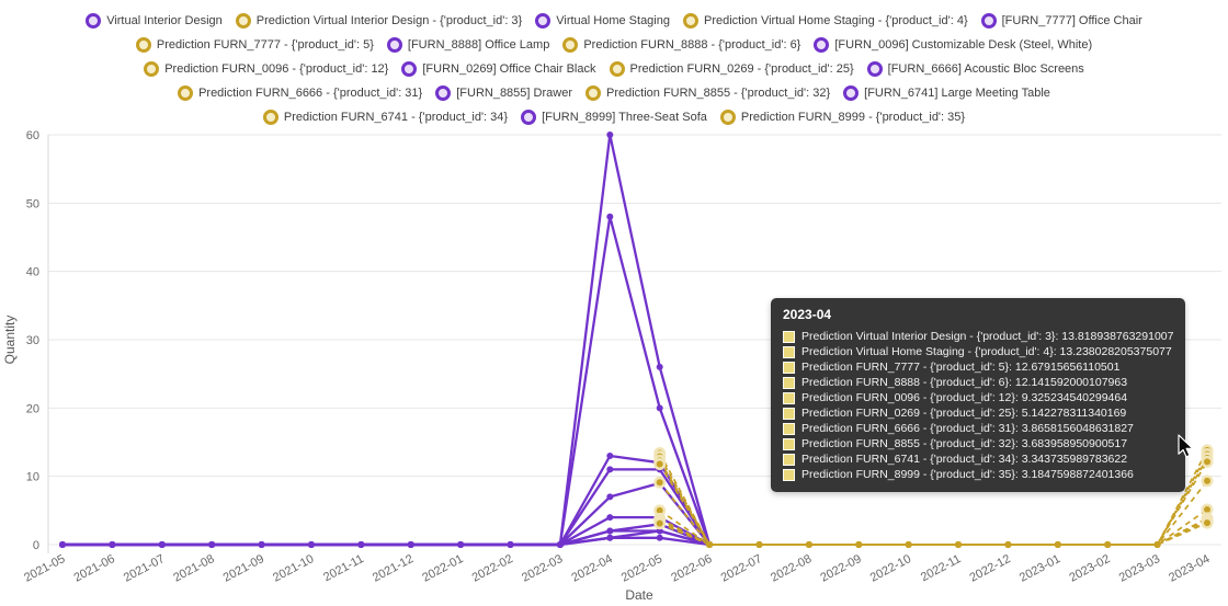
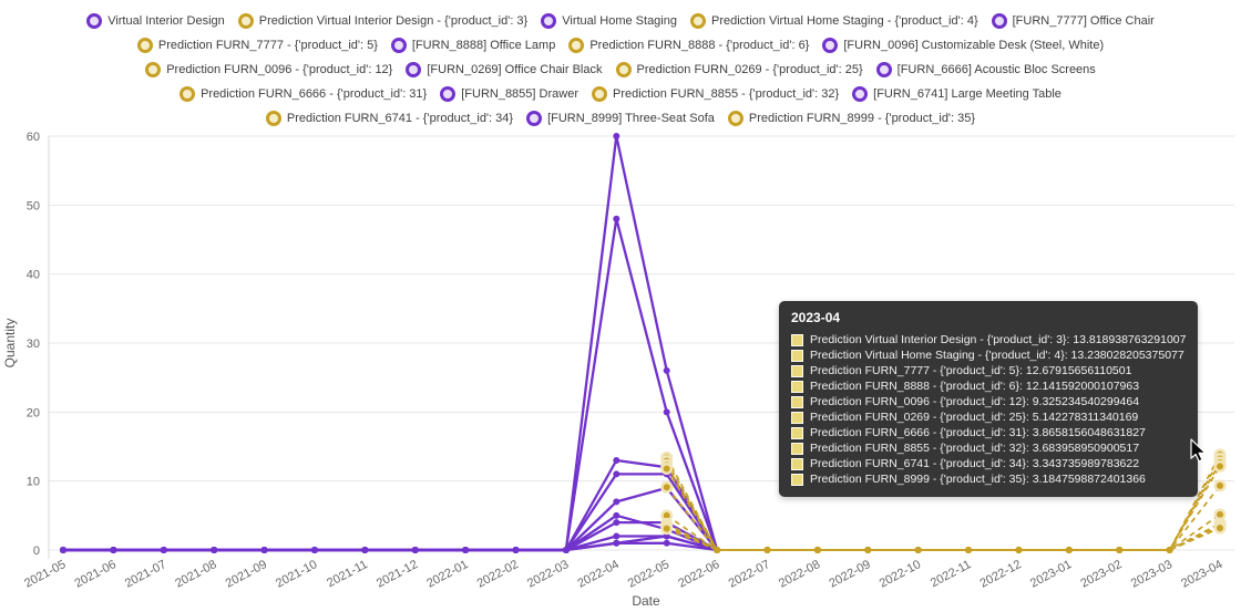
[FURN_6666] Acoustic Bloc Screens/2022-04: 2 -> 5
